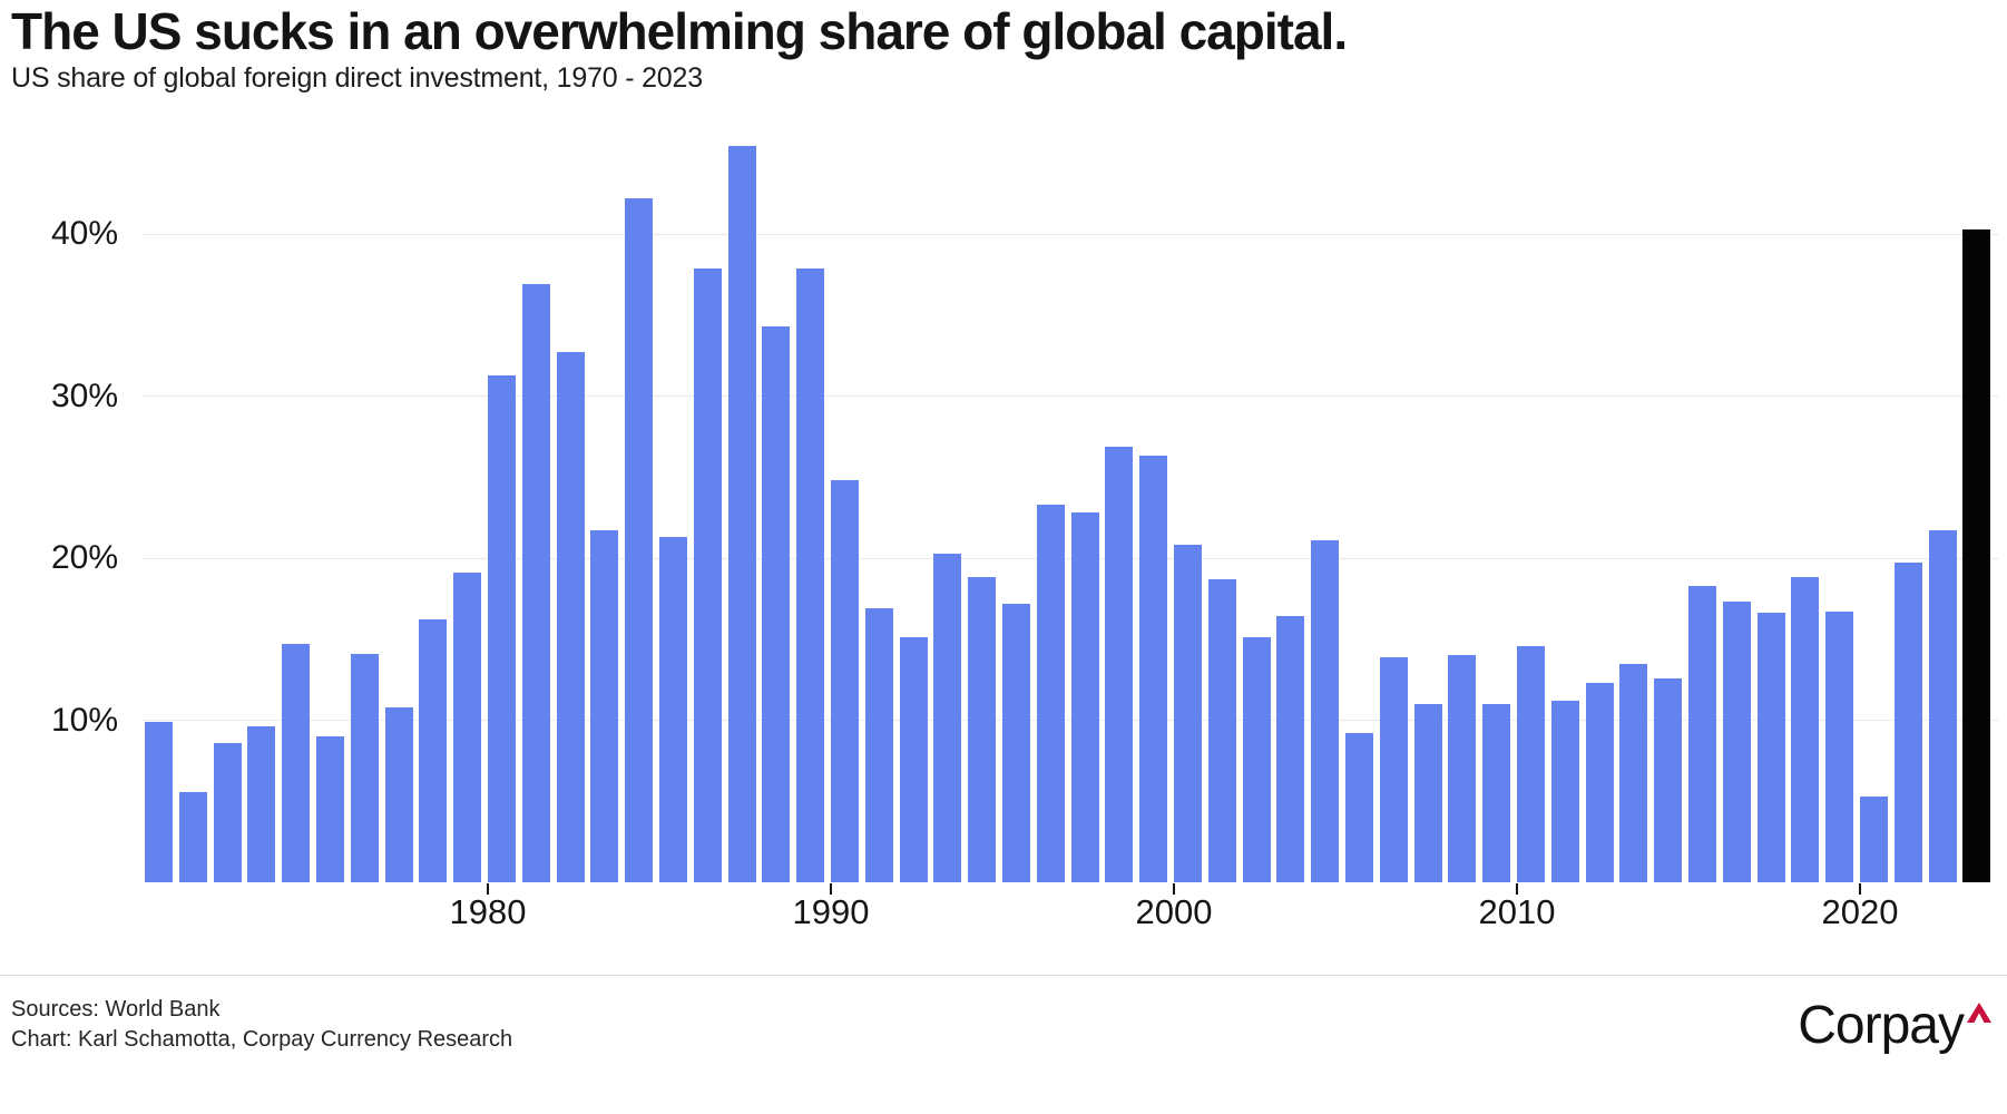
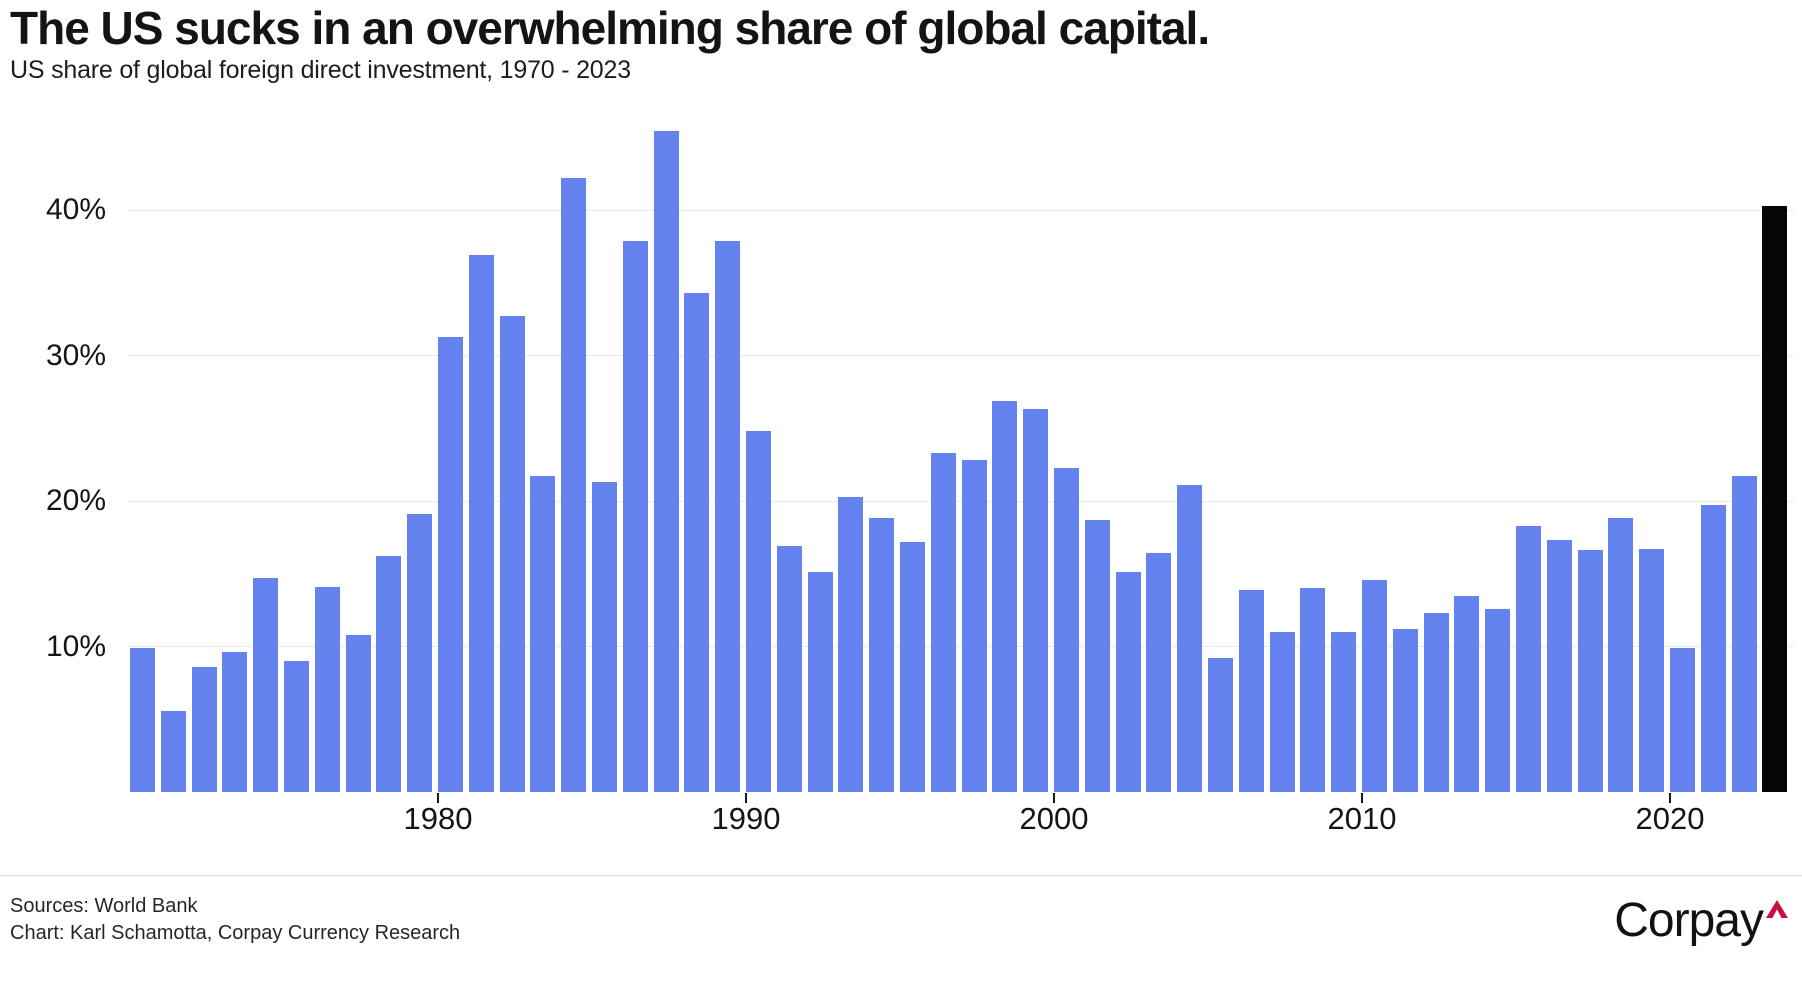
2000: 20.8% -> 22.3%
2020: 5.3% -> 9.9%
